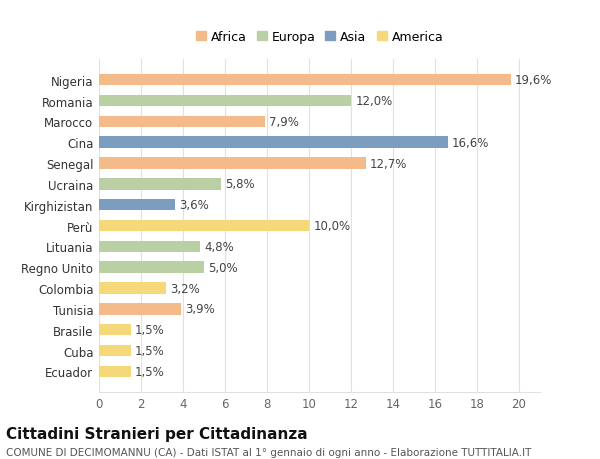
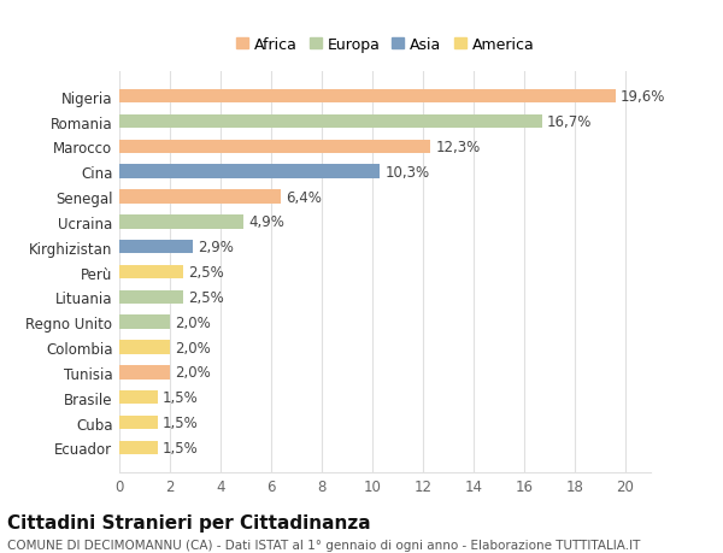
Romania: 12,0% -> 16,7%
Marocco: 7,9% -> 12,3%
Cina: 16,6% -> 10,3%
Senegal: 12,7% -> 6,4%
Ucraina: 5,8% -> 4,9%
Kirghizistan: 3,6% -> 2,9%
Perù: 10,0% -> 2,5%
Lituania: 4,8% -> 2,5%
Regno Unito: 5,0% -> 2,0%
Colombia: 3,2% -> 2,0%
Tunisia: 3,9% -> 2,0%
